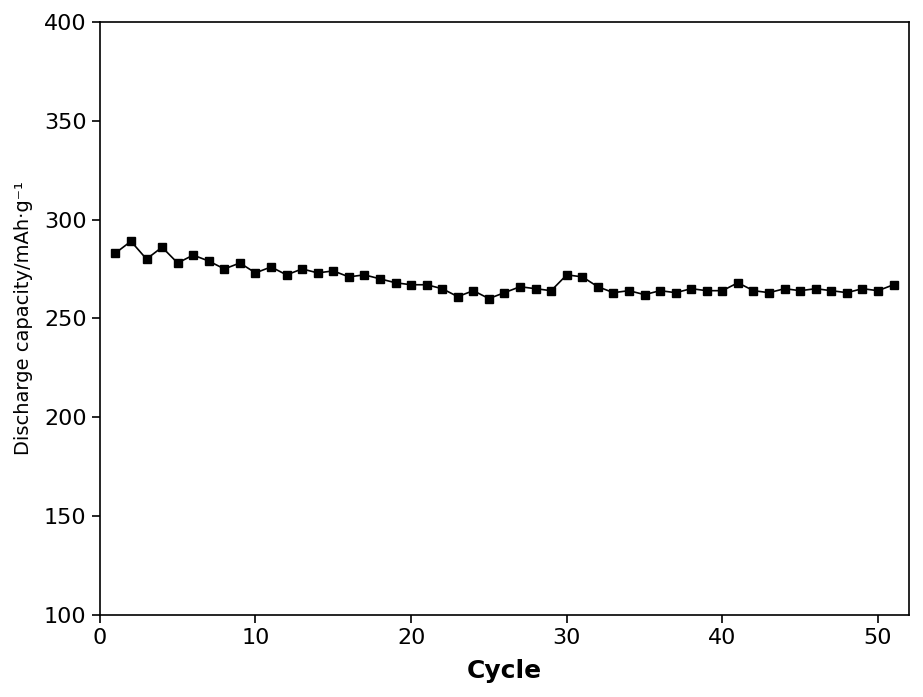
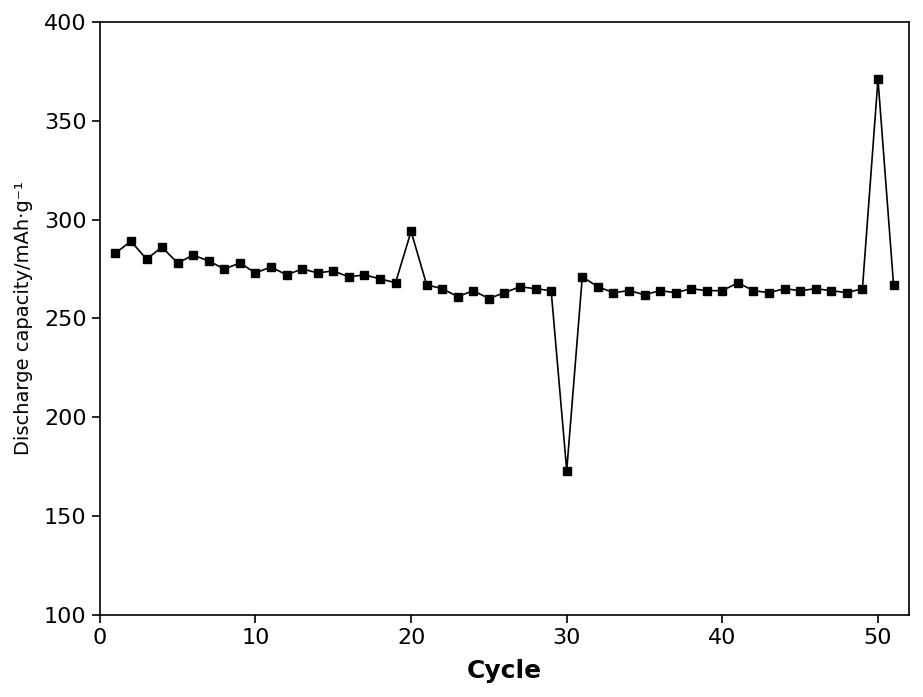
20: 267 -> 294
30: 272 -> 173
50: 264 -> 371
